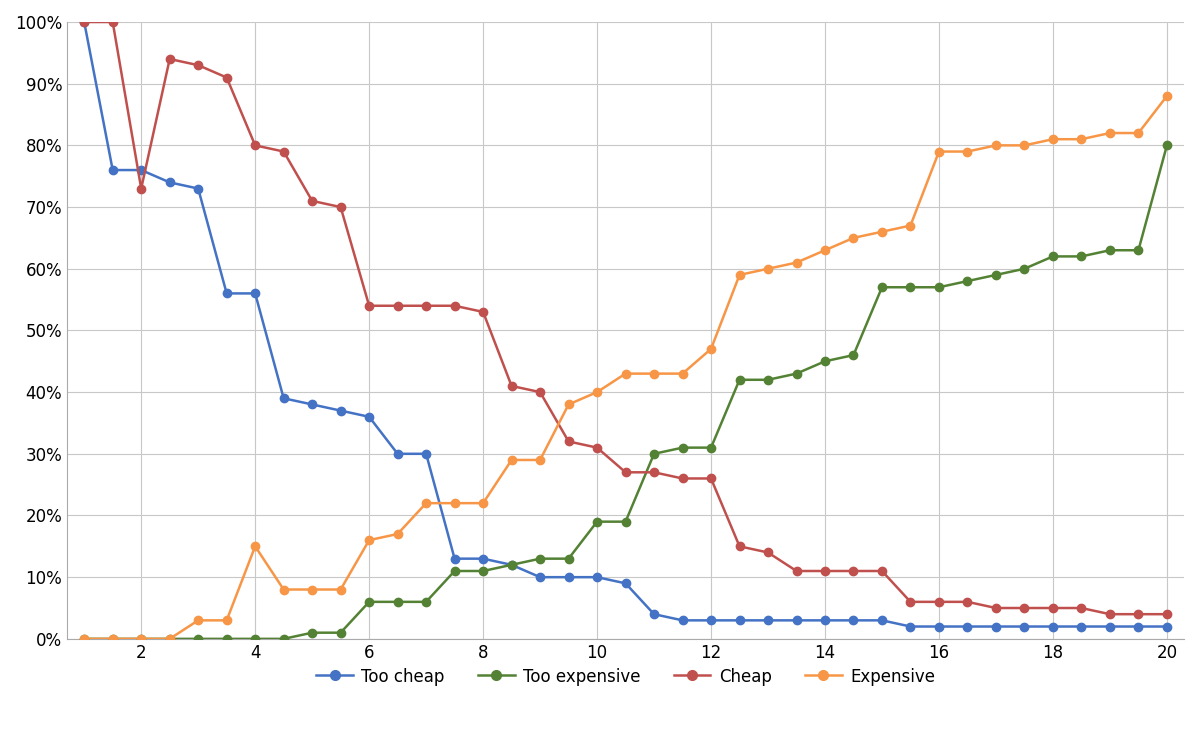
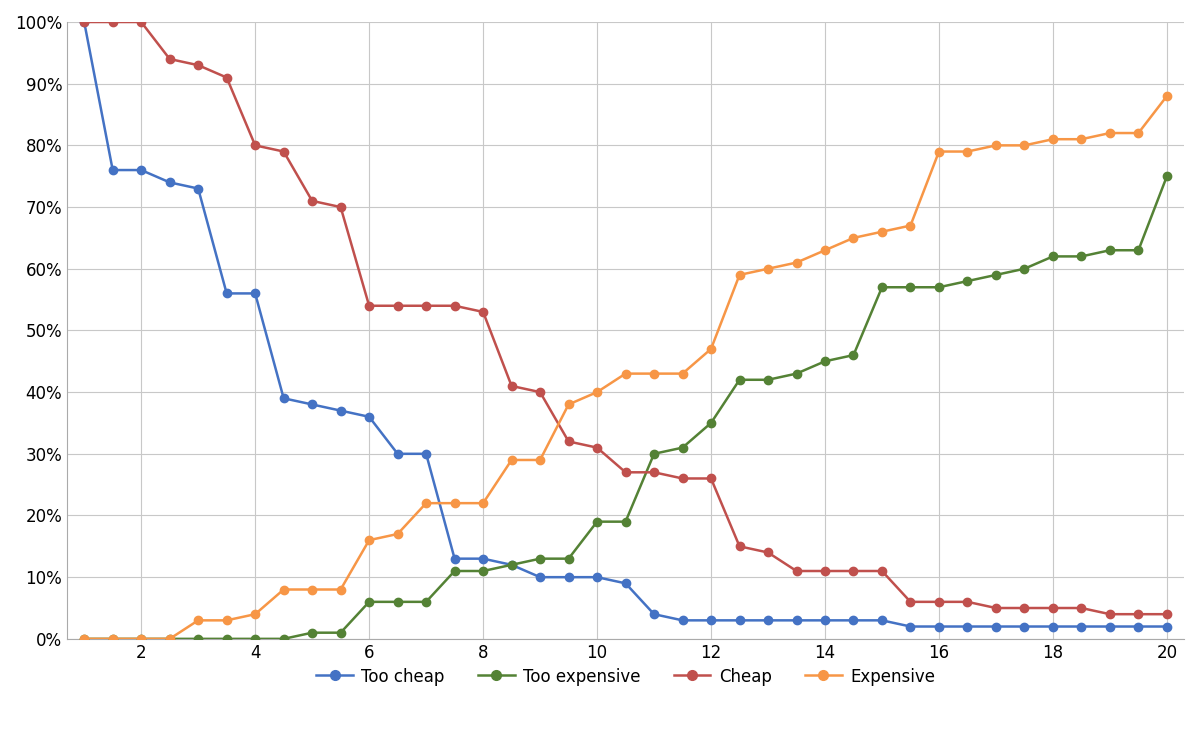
Cheap/2: 73% -> 100%
Expensive/4: 15% -> 4%
Too expensive/12: 31% -> 35%
Too expensive/20: 80% -> 75%
